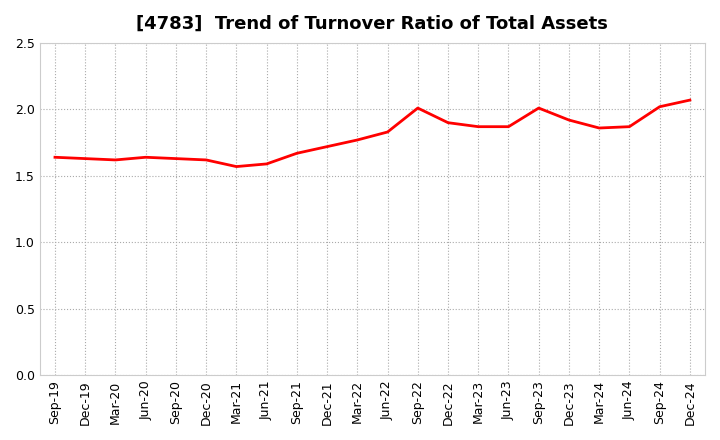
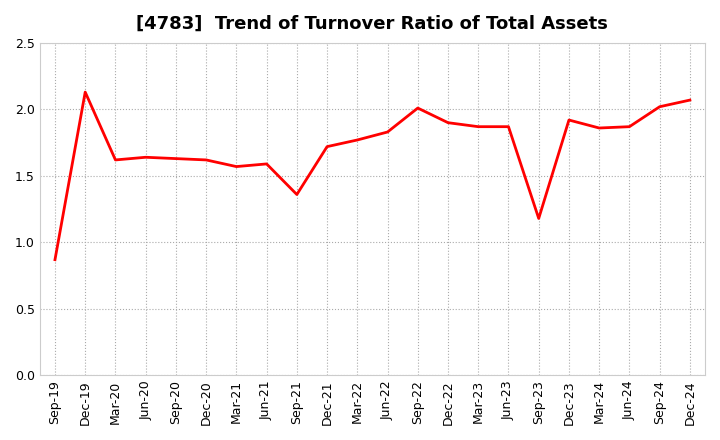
Sep-19: 1.64 -> 0.87
Dec-19: 1.63 -> 2.13
Sep-21: 1.67 -> 1.36
Sep-23: 2.01 -> 1.18
